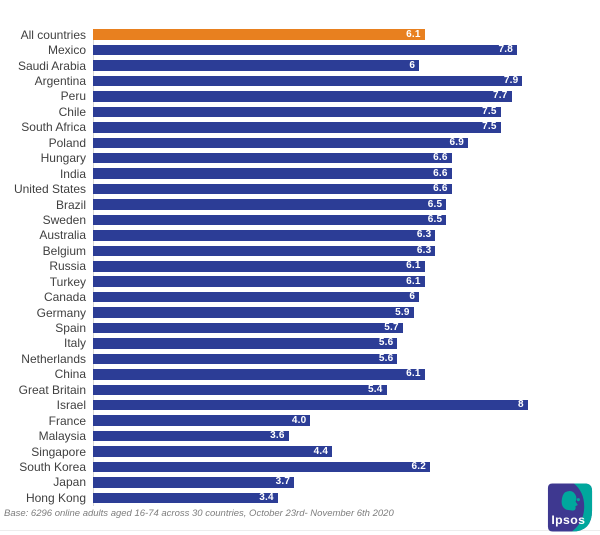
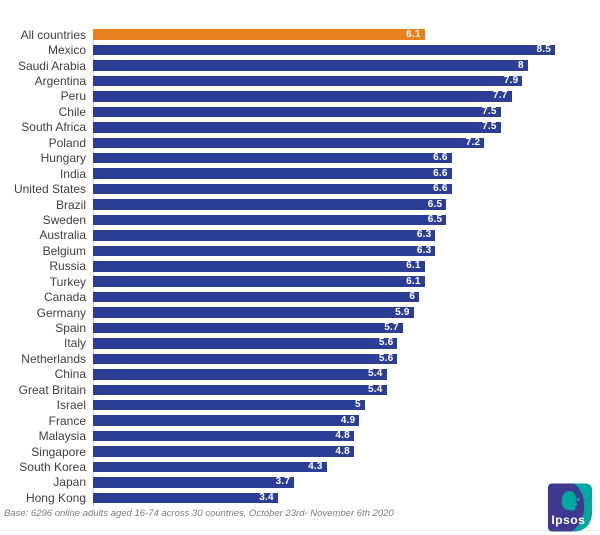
Mexico: 7.8 -> 8.5
Saudi Arabia: 6 -> 8
Poland: 6.9 -> 7.2
China: 6.1 -> 5.4
Israel: 8 -> 5
France: 4.0 -> 4.9
Malaysia: 3.6 -> 4.8
Singapore: 4.4 -> 4.8
South Korea: 6.2 -> 4.3
